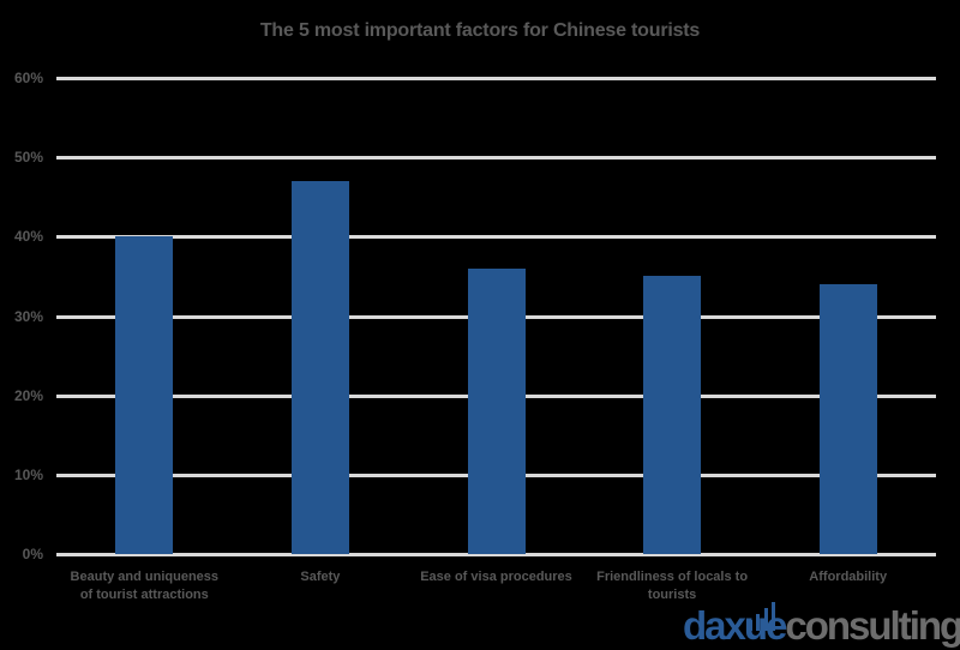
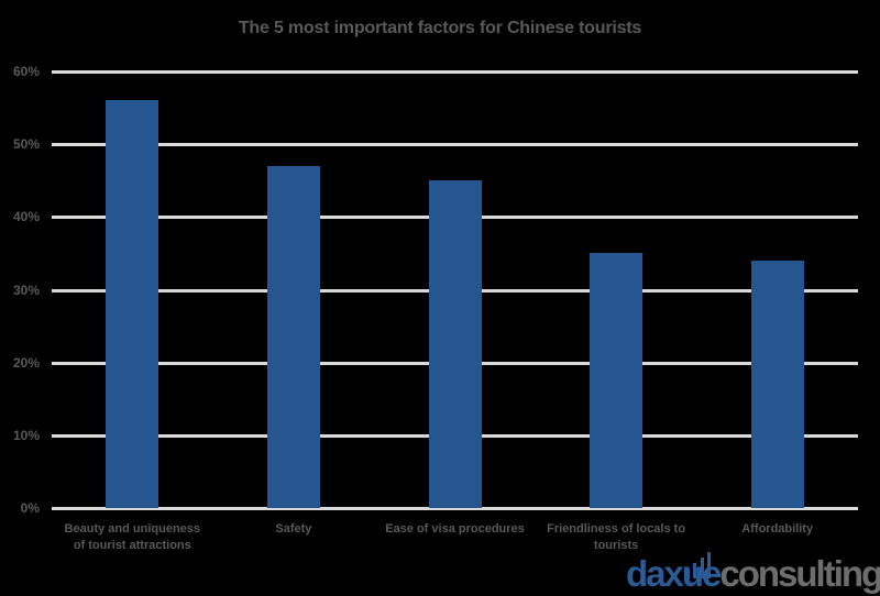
Beauty and uniqueness of tourist attractions: 40% -> 56%
Ease of visa procedures: 36% -> 45%
